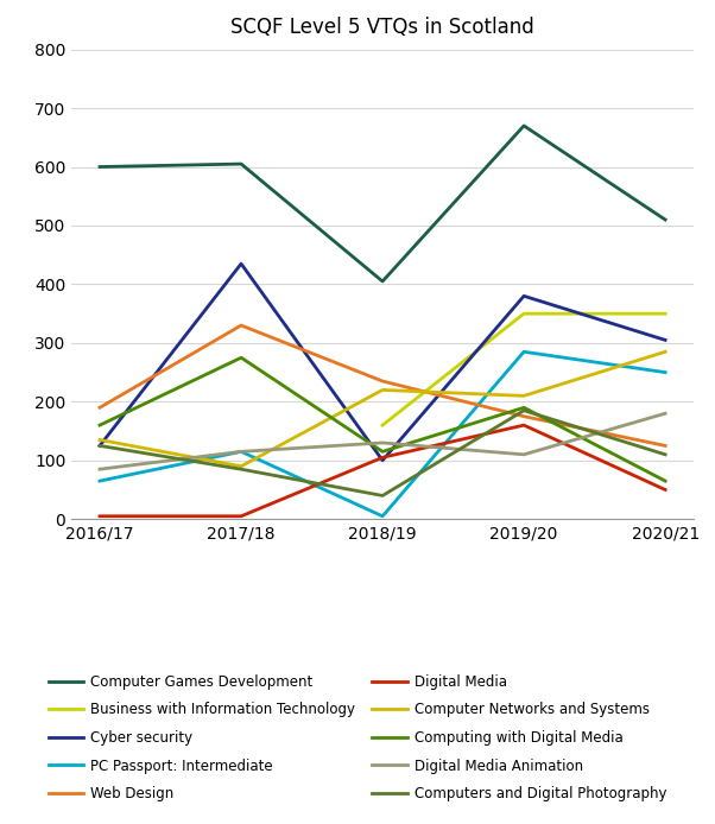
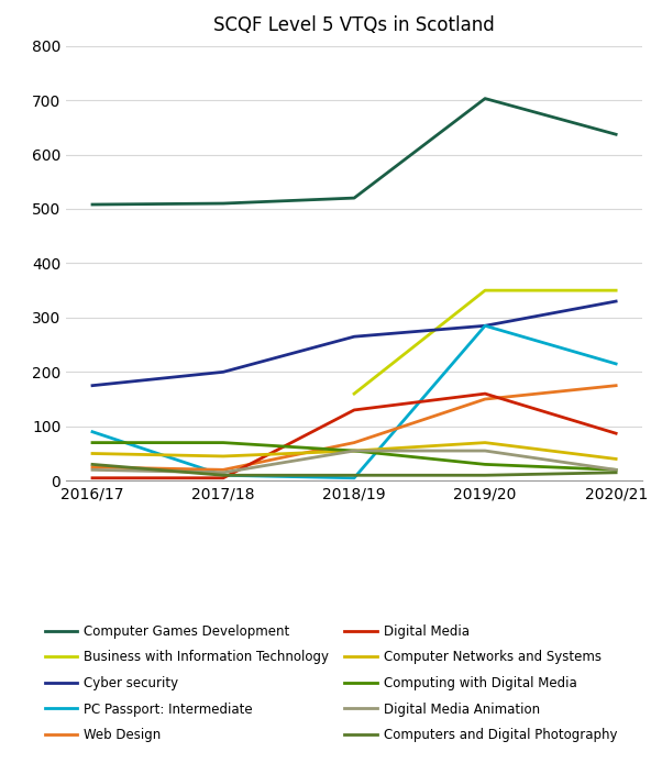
Computer Games Development/2016/17: 600 -> 508
Cyber security/2016/17: 125 -> 175
PC Passport: Intermediate/2016/17: 65 -> 90
Web Design/2016/17: 190 -> 25
Computer Networks and Systems/2016/17: 135 -> 50
Computing with Digital Media/2016/17: 160 -> 70
Digital Media Animation/2016/17: 85 -> 20
Computers and Digital Photography/2016/17: 125 -> 30
Computer Games Development/2017/18: 605 -> 510
Cyber security/2017/18: 435 -> 200
PC Passport: Intermediate/2017/18: 115 -> 10
Web Design/2017/18: 330 -> 20
Computer Networks and Systems/2017/18: 90 -> 45
Computing with Digital Media/2017/18: 275 -> 70
Digital Media Animation/2017/18: 115 -> 15
Computers and Digital Photography/2017/18: 85 -> 10
Computer Games Development/2018/19: 405 -> 520
Cyber security/2018/19: 100 -> 265
Web Design/2018/19: 235 -> 70
Digital Media/2018/19: 105 -> 130
Computer Networks and Systems/2018/19: 220 -> 55
Computing with Digital Media/2018/19: 115 -> 55
Digital Media Animation/2018/19: 130 -> 55
Computers and Digital Photography/2018/19: 40 -> 10
Computer Games Development/2019/20: 670 -> 703
Cyber security/2019/20: 380 -> 285
Web Design/2019/20: 175 -> 150
Computer Networks and Systems/2019/20: 210 -> 70
Computing with Digital Media/2019/20: 190 -> 30
Digital Media Animation/2019/20: 110 -> 55
Computers and Digital Photography/2019/20: 185 -> 10
Computer Games Development/2020/21: 510 -> 637
Cyber security/2020/21: 305 -> 330
PC Passport: Intermediate/2020/21: 250 -> 215
Web Design/2020/21: 125 -> 175
Digital Media/2020/21: 50 -> 87
Computer Networks and Systems/2020/21: 285 -> 40
Computing with Digital Media/2020/21: 65 -> 20
Digital Media Animation/2020/21: 180 -> 20
Computers and Digital Photography/2020/21: 110 -> 15
